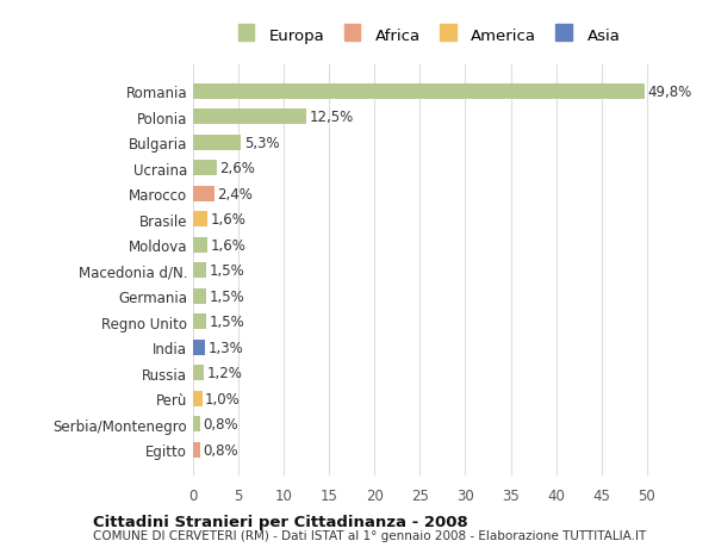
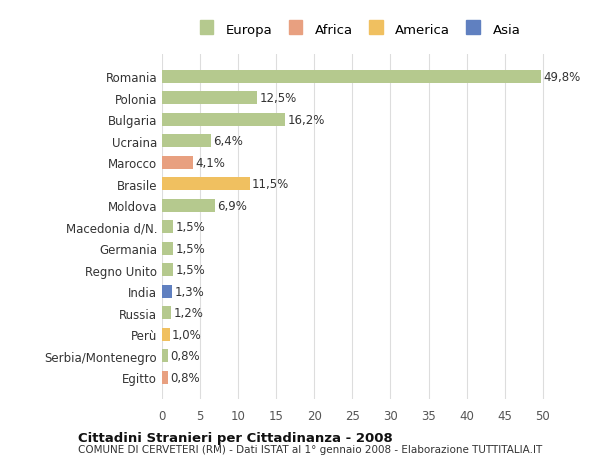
Bulgaria: 5,3% -> 16,2%
Ucraina: 2,6% -> 6,4%
Marocco: 2,4% -> 4,1%
Brasile: 1,6% -> 11,5%
Moldova: 1,6% -> 6,9%
